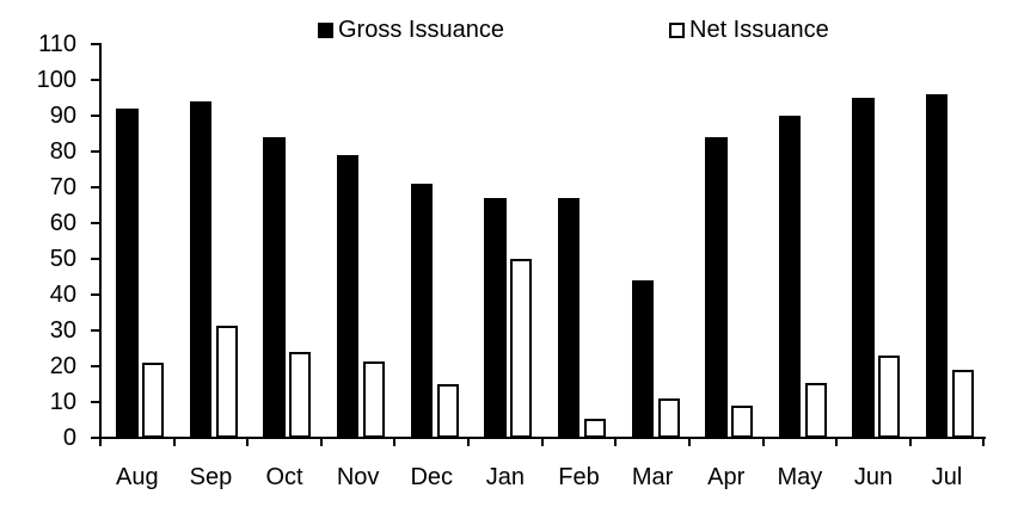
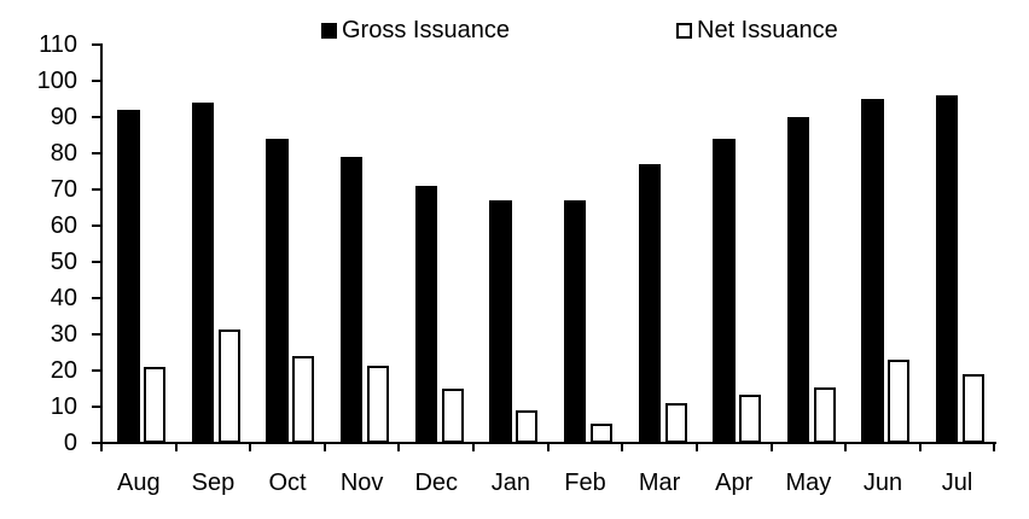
Net Issuance/Jan: 50 -> 9
Gross Issuance/Mar: 44 -> 77
Net Issuance/Apr: 9 -> 14
